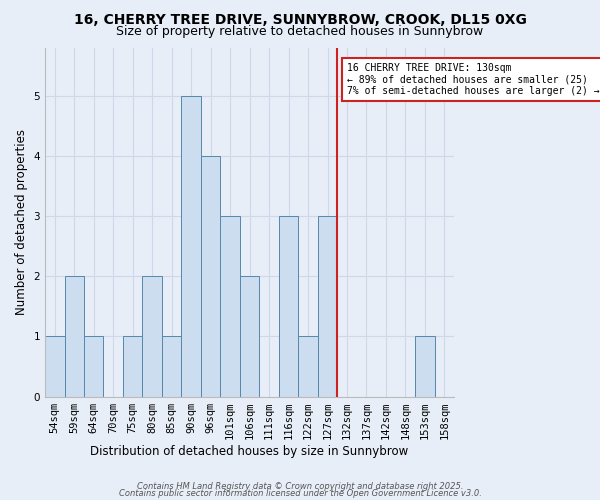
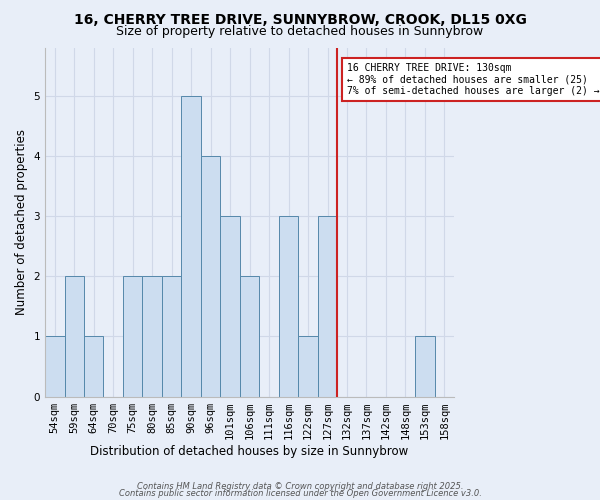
75sqm: 1 -> 2
85sqm: 1 -> 2
